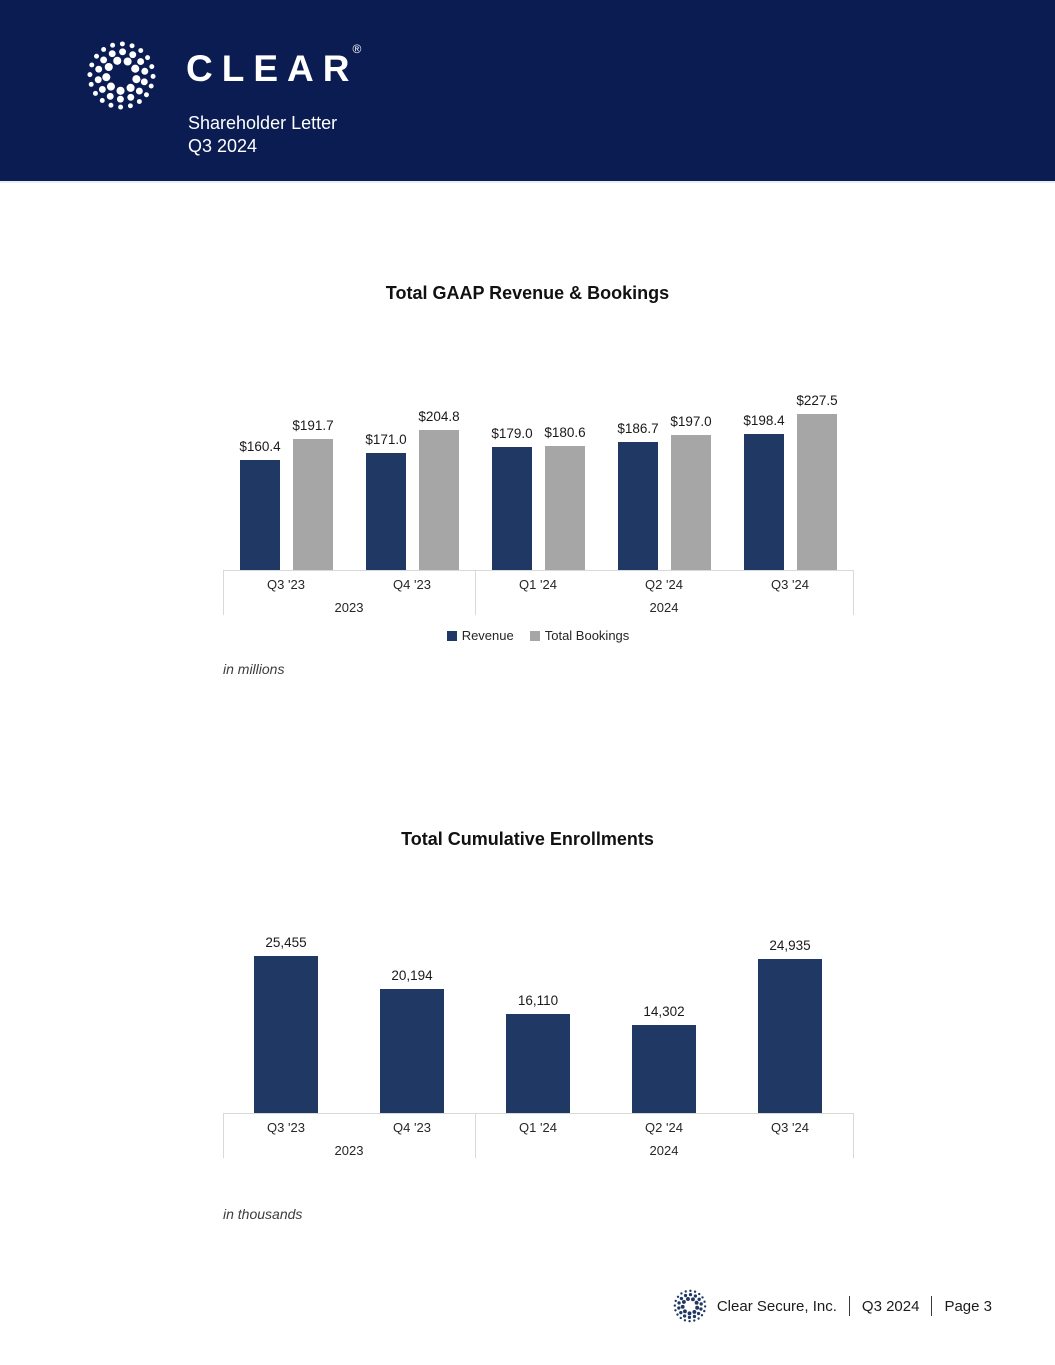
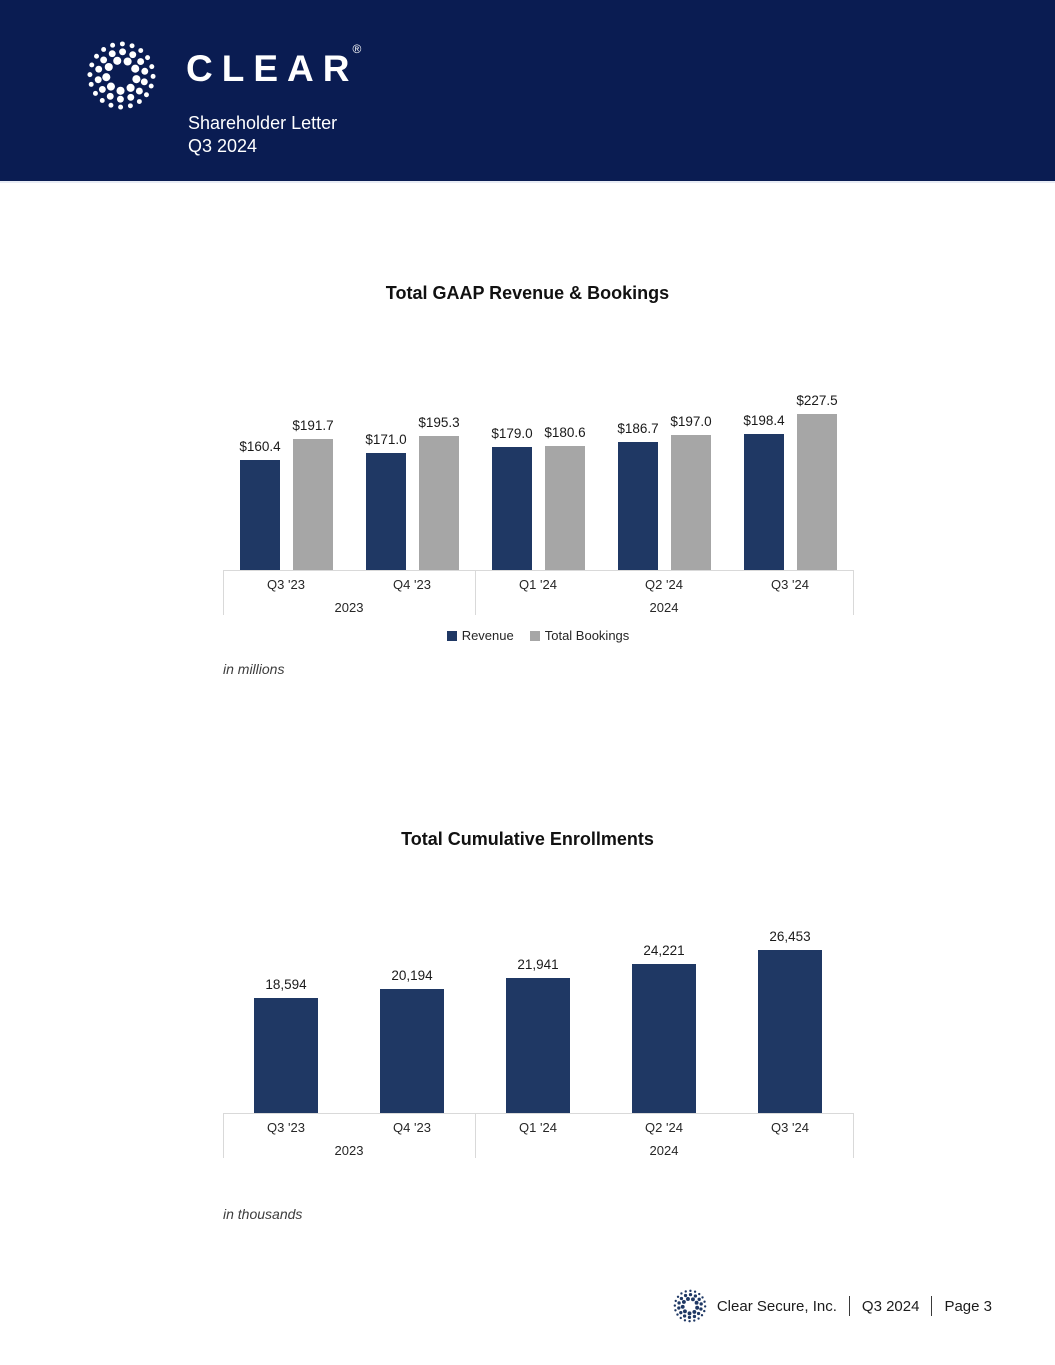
Total GAAP Revenue & Bookings/Total Bookings/Q4 '23: $204.8 -> $195.3
Total Cumulative Enrollments/Q3 '23: 25,455 -> 18,594
Total Cumulative Enrollments/Q1 '24: 16,110 -> 21,941
Total Cumulative Enrollments/Q2 '24: 14,302 -> 24,221
Total Cumulative Enrollments/Q3 '24: 24,935 -> 26,453
